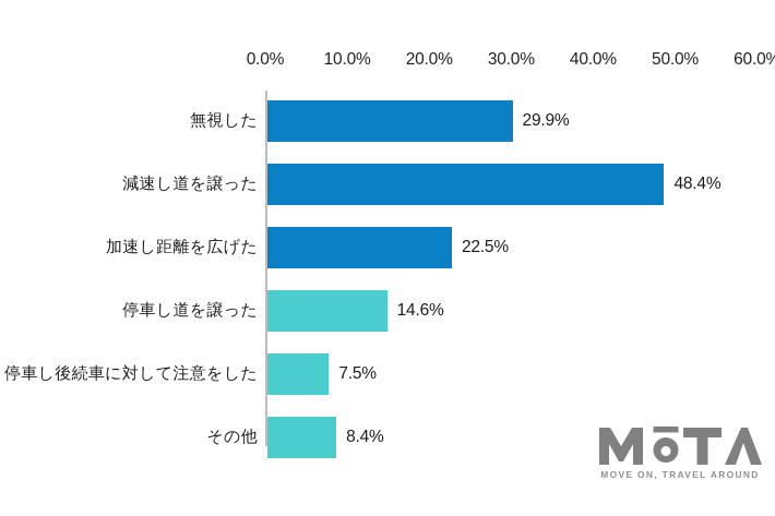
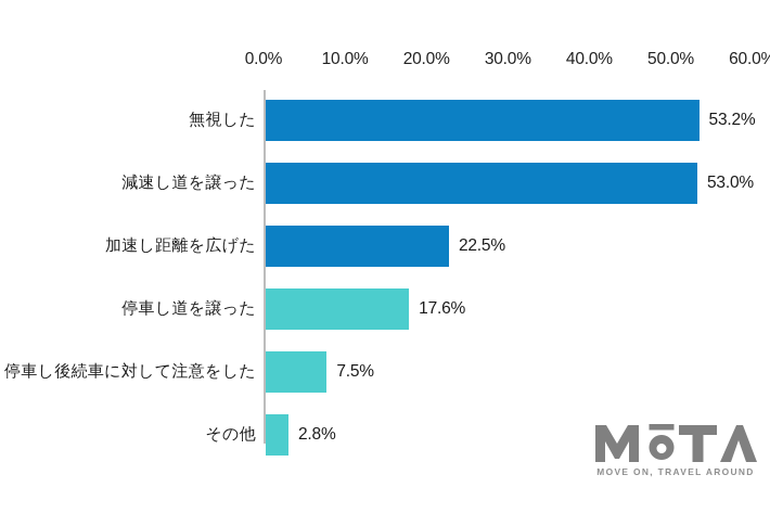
無視した: 29.9% -> 53.2%
減速し道を譲った: 48.4% -> 53.0%
停車し道を譲った: 14.6% -> 17.6%
その他: 8.4% -> 2.8%
